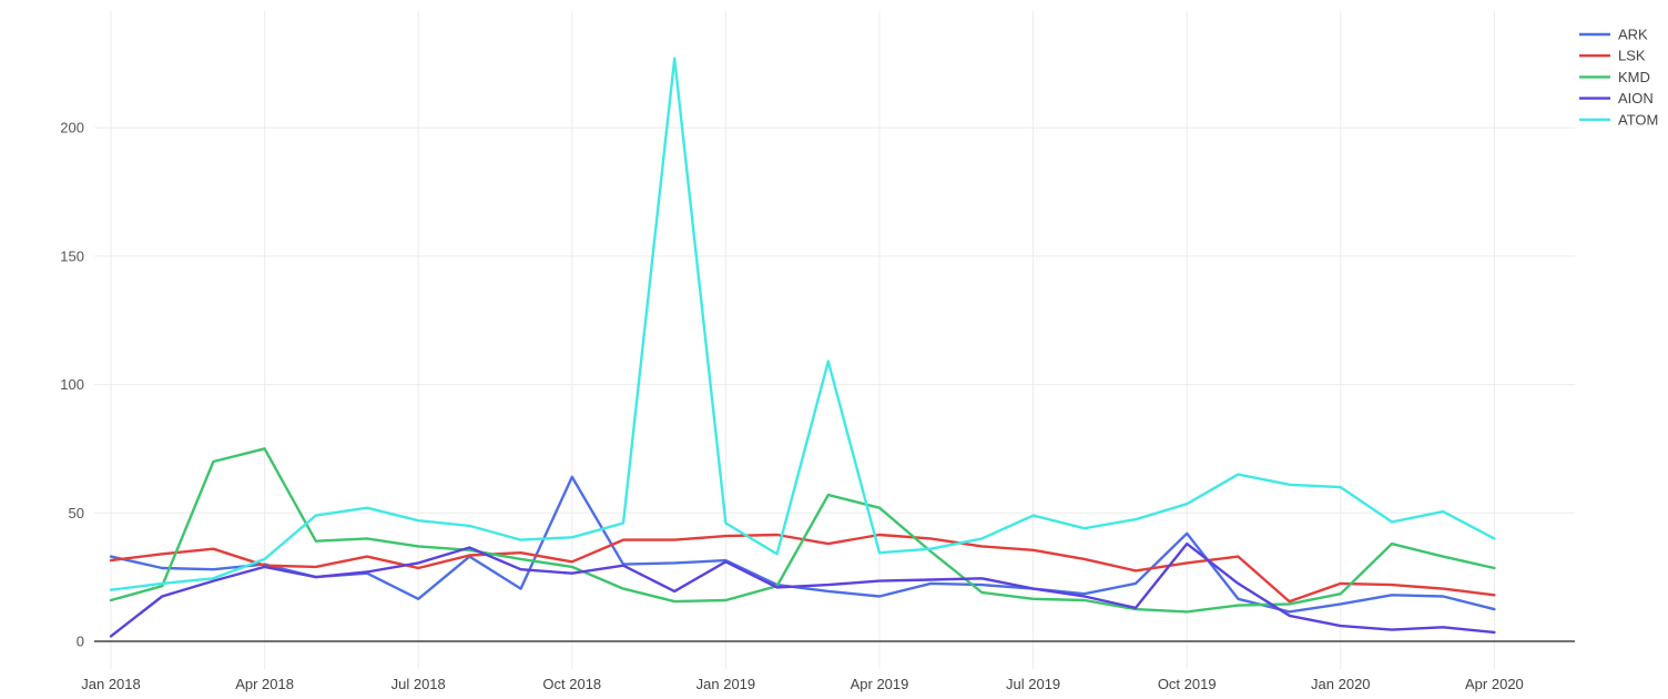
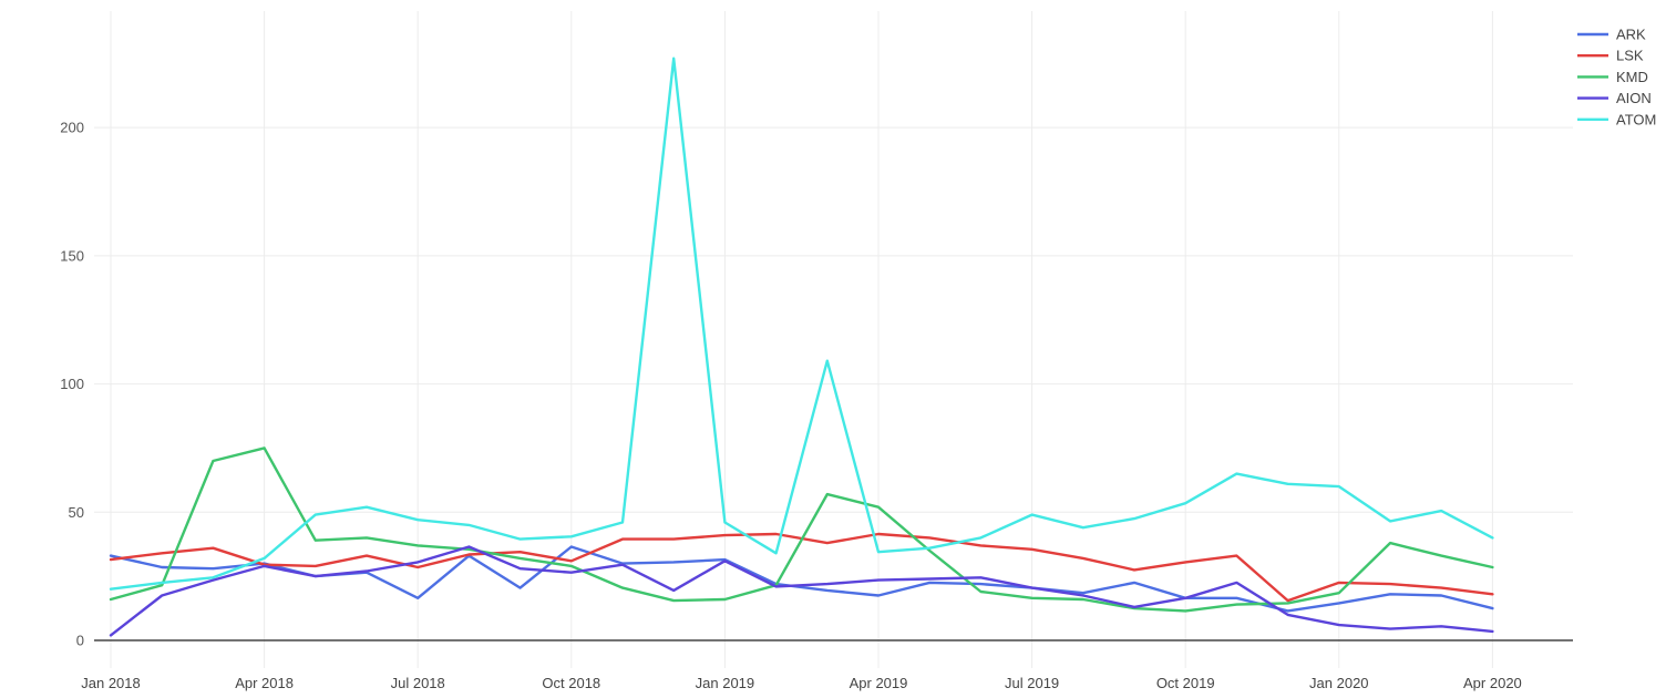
ARK/Oct 2018: 64 -> 36
ARK/Oct 2019: 42 -> 16
AION/Oct 2019: 38 -> 16
